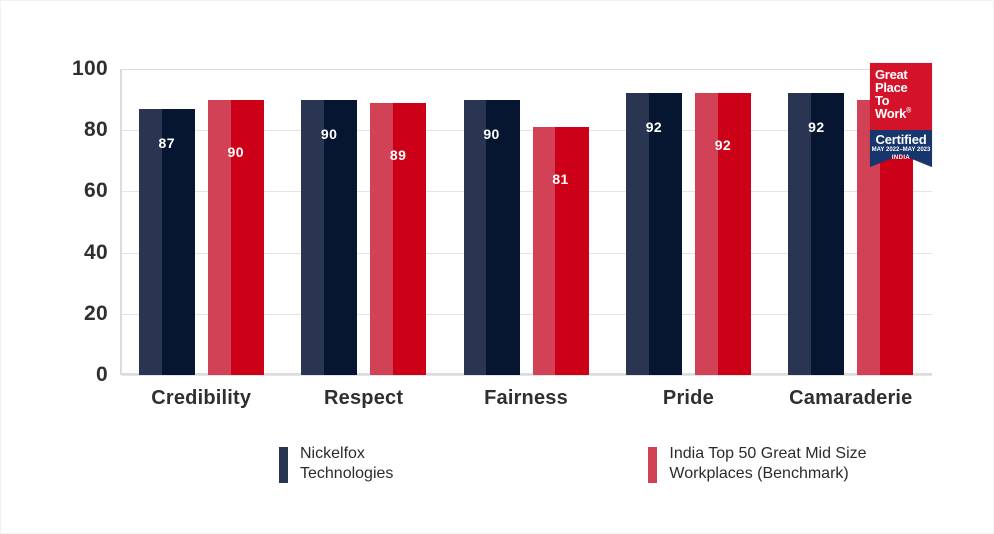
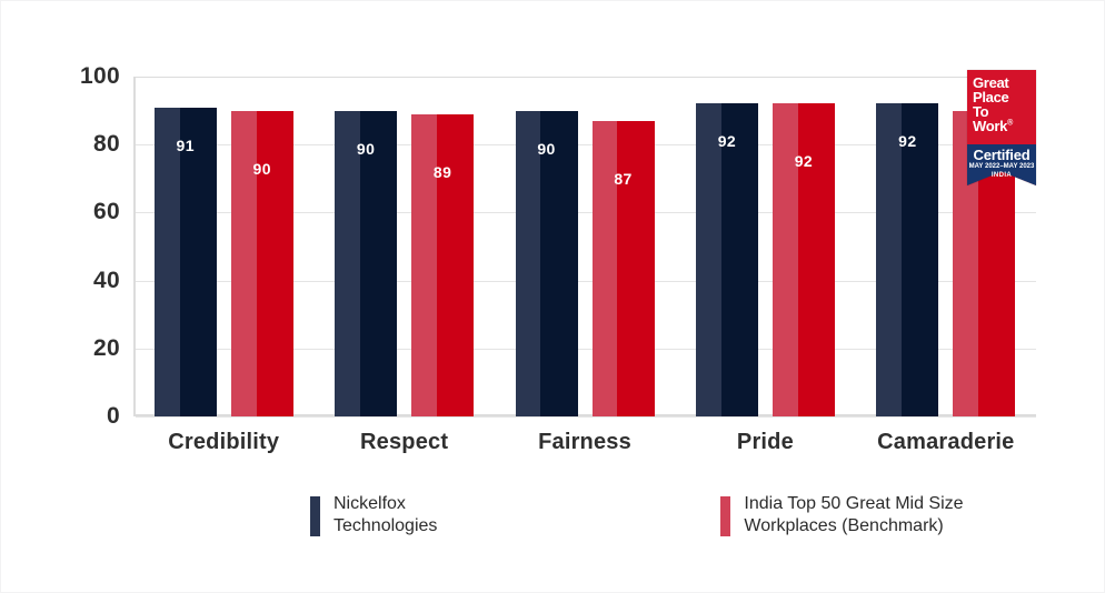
Nickelfox Technologies/Credibility: 87 -> 91
India Top 50 Great Mid Size Workplaces (Benchmark)/Fairness: 81 -> 87
